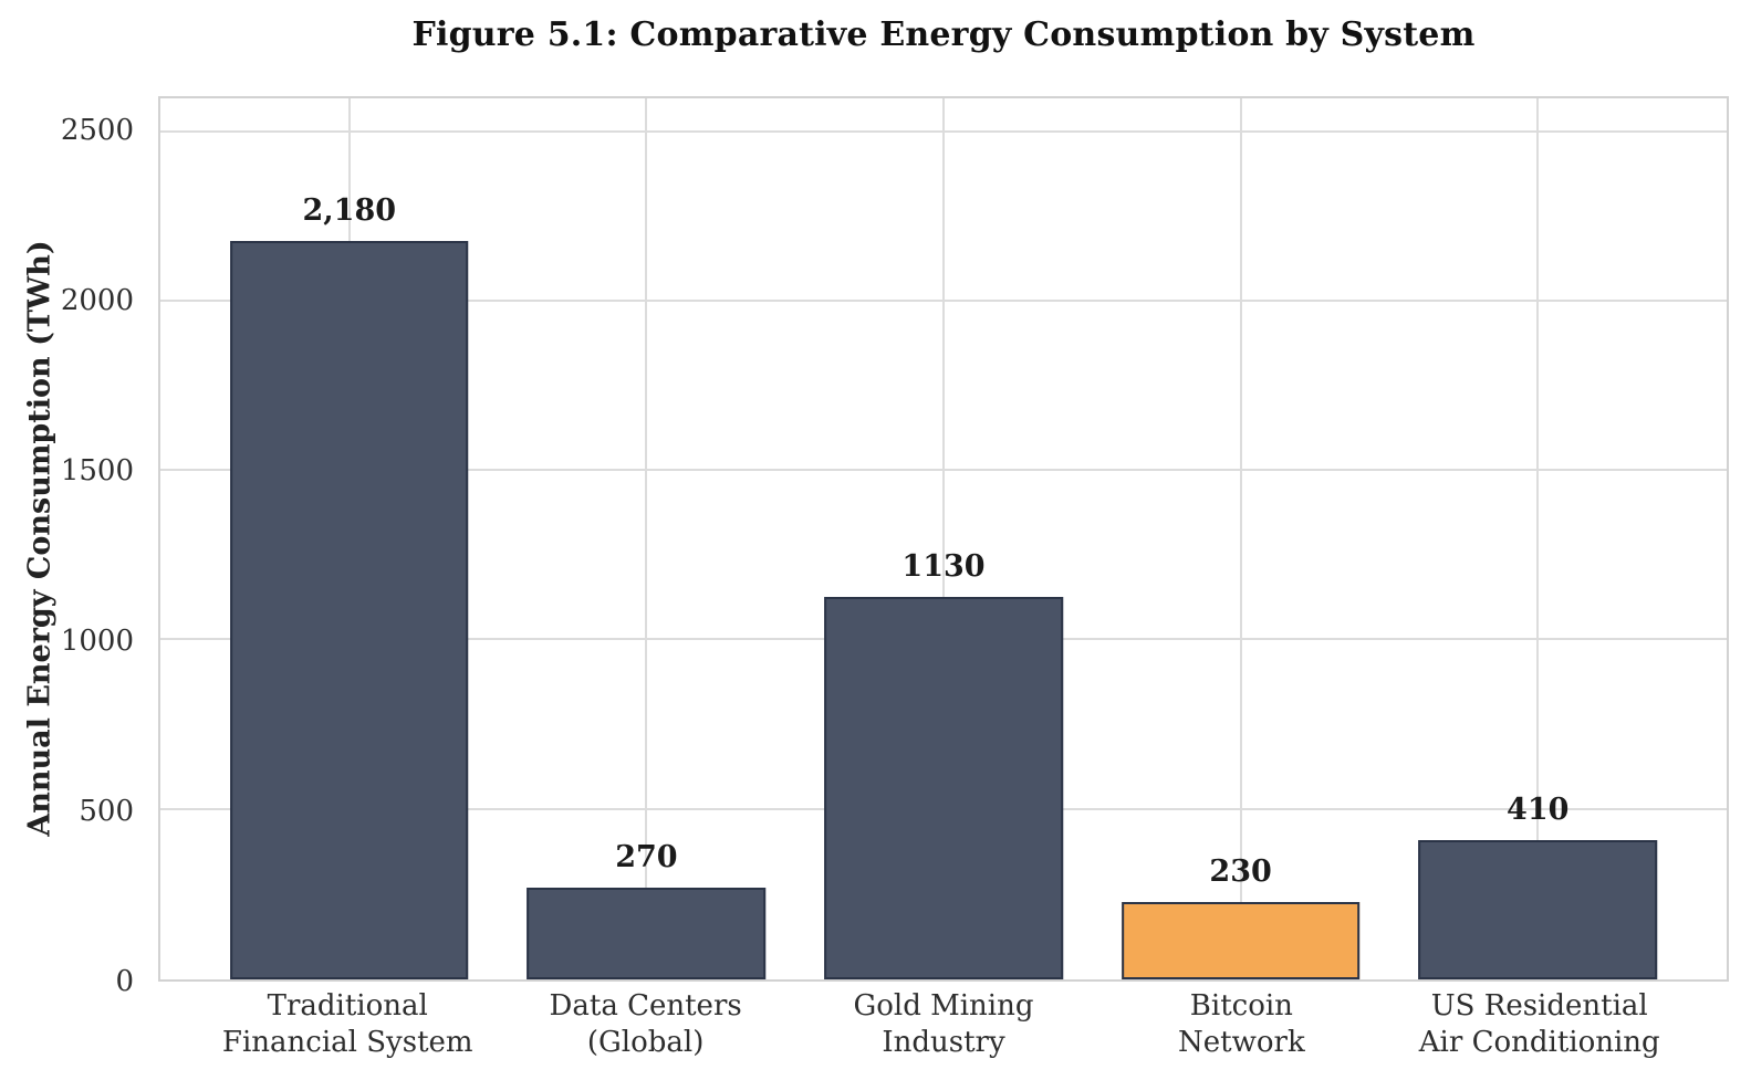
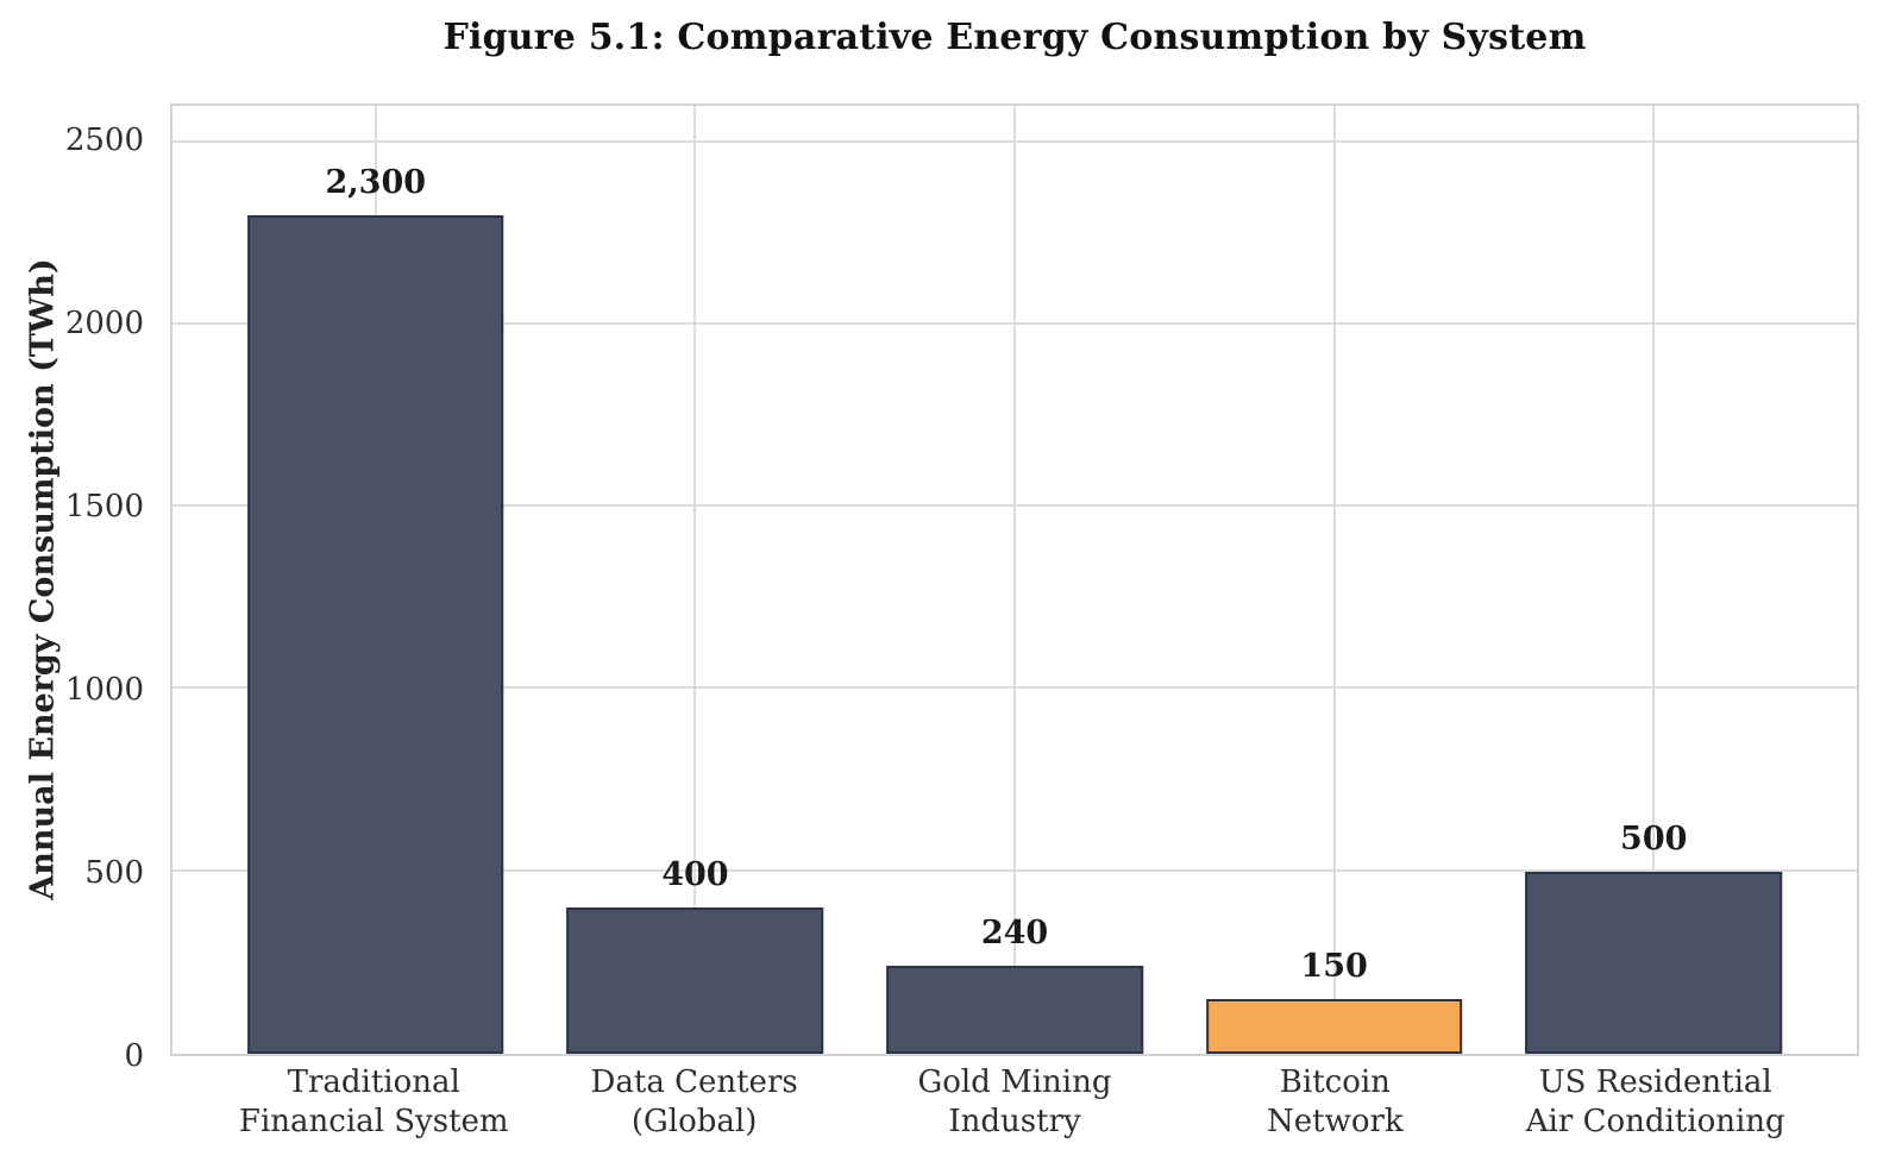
Traditional Financial System: 2,180 -> 2,300
Data Centers (Global): 270 -> 400
Gold Mining Industry: 1130 -> 240
Bitcoin Network: 230 -> 150
US Residential Air Conditioning: 410 -> 500
